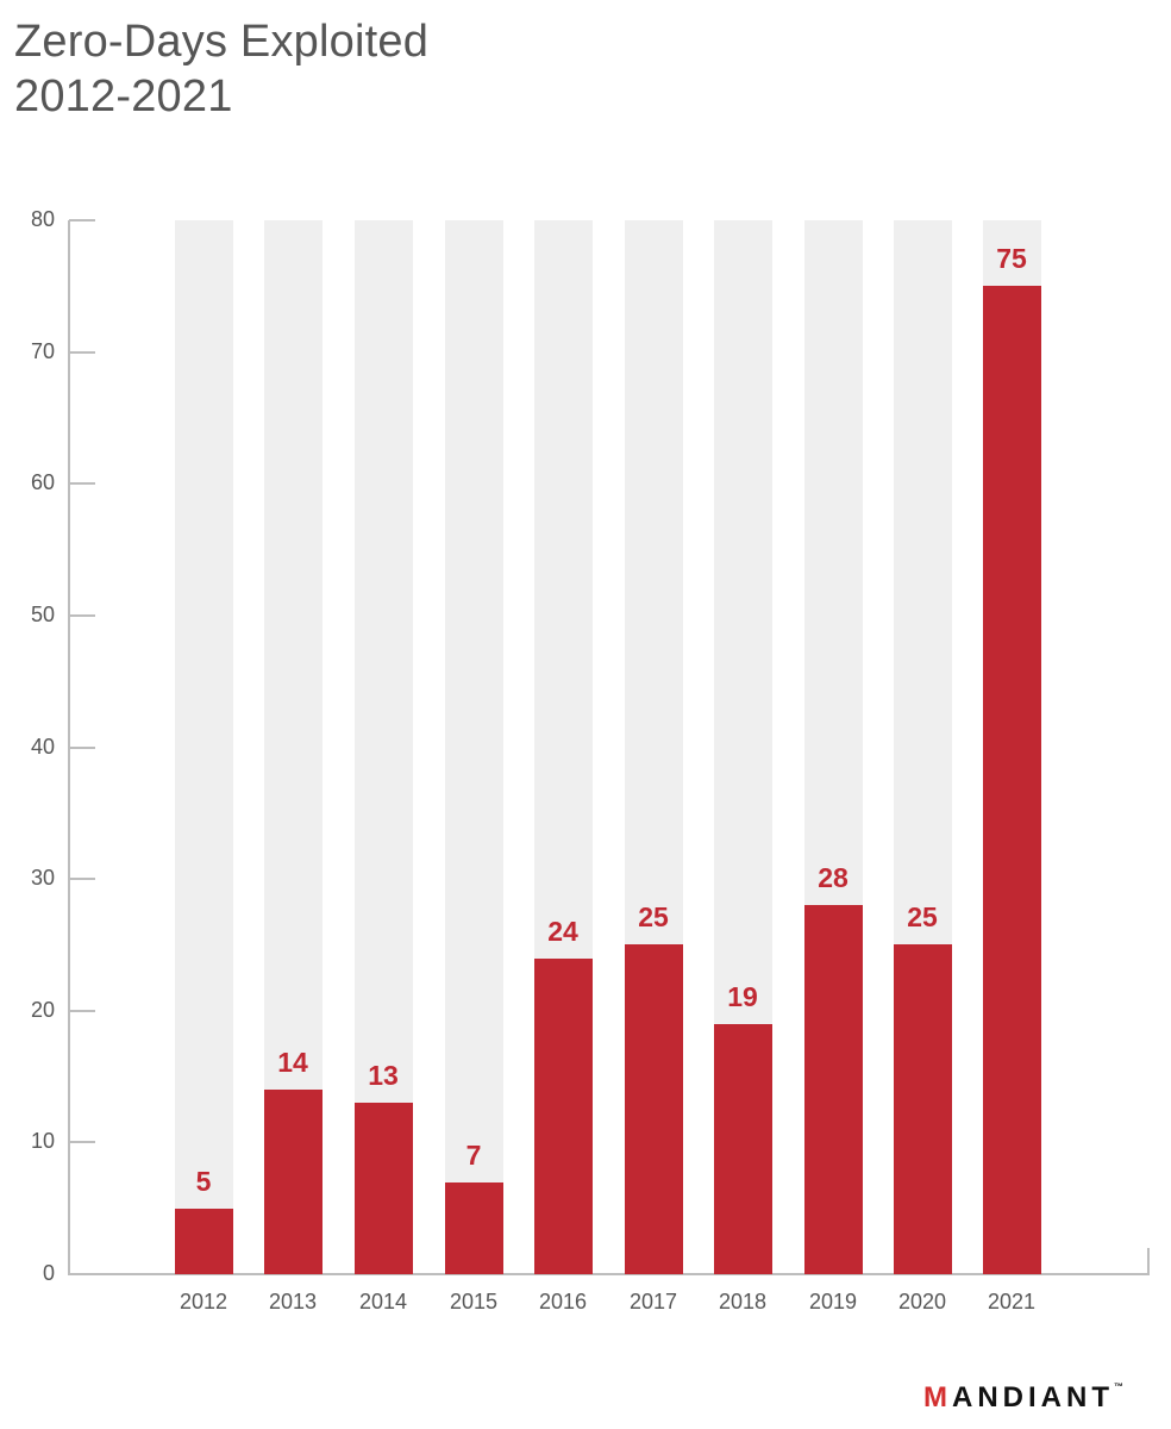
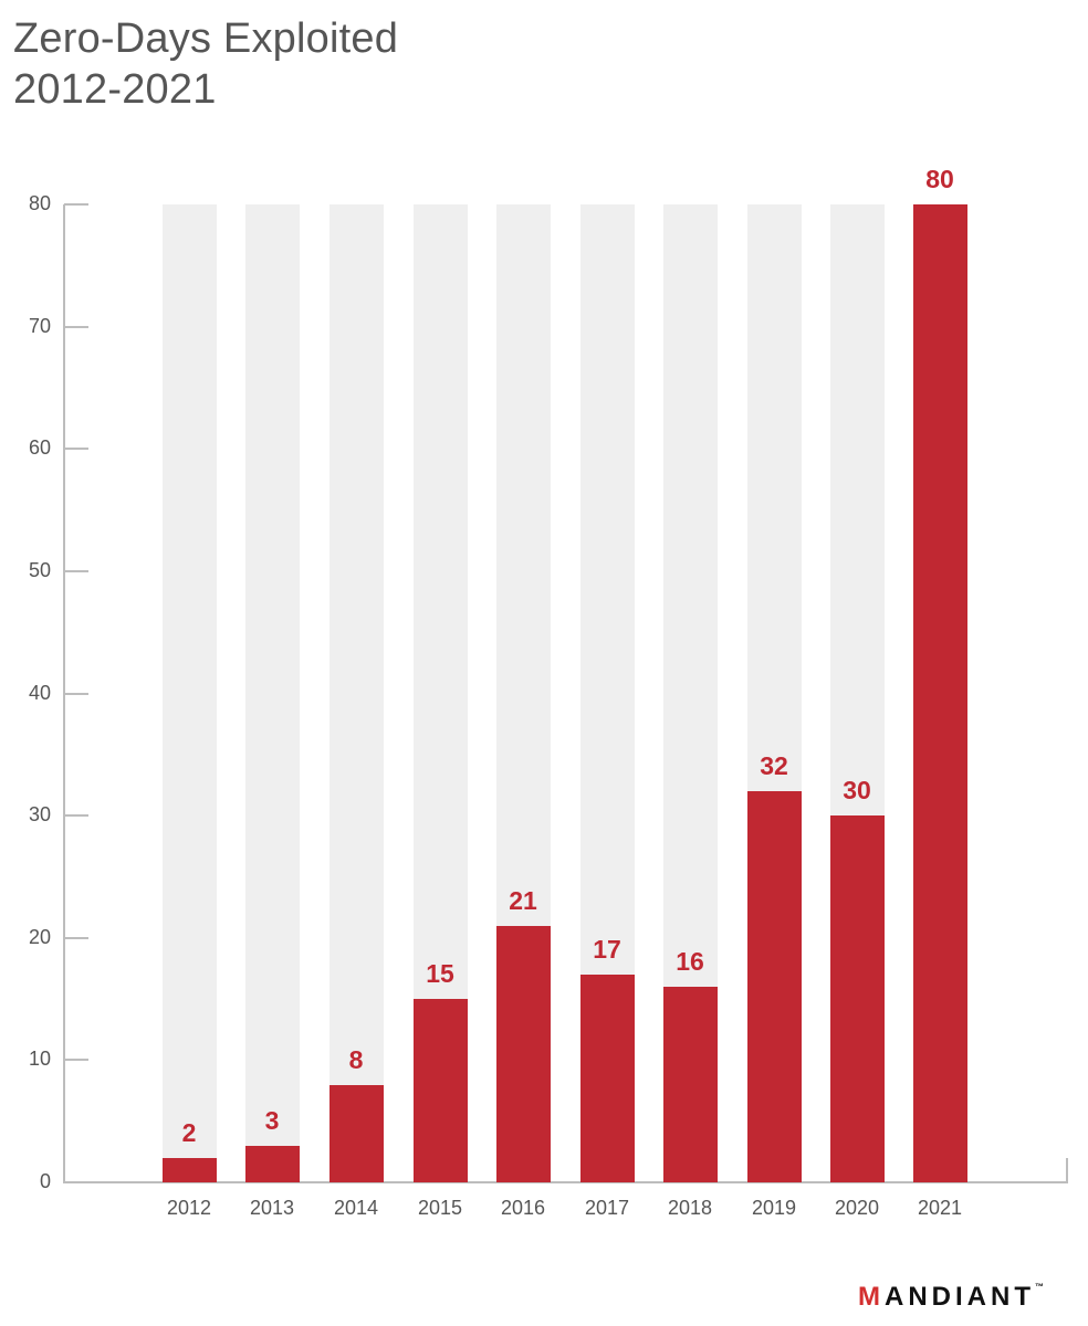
2012: 5 -> 2
2013: 14 -> 3
2014: 13 -> 8
2015: 7 -> 15
2016: 24 -> 21
2017: 25 -> 17
2018: 19 -> 16
2019: 28 -> 32
2020: 25 -> 30
2021: 75 -> 80
